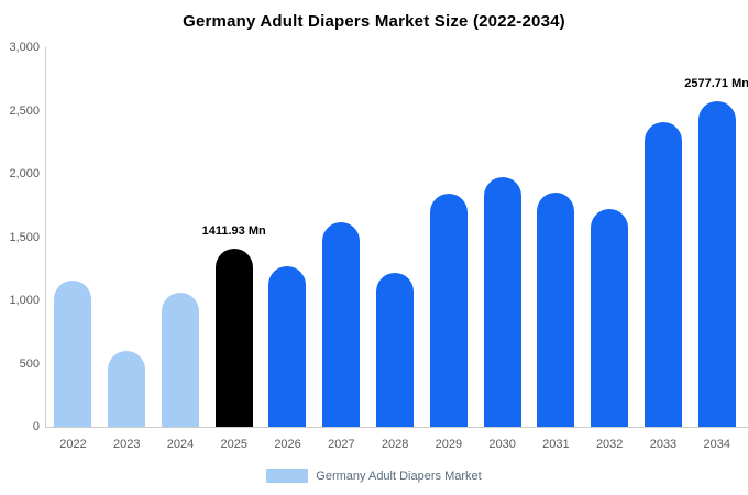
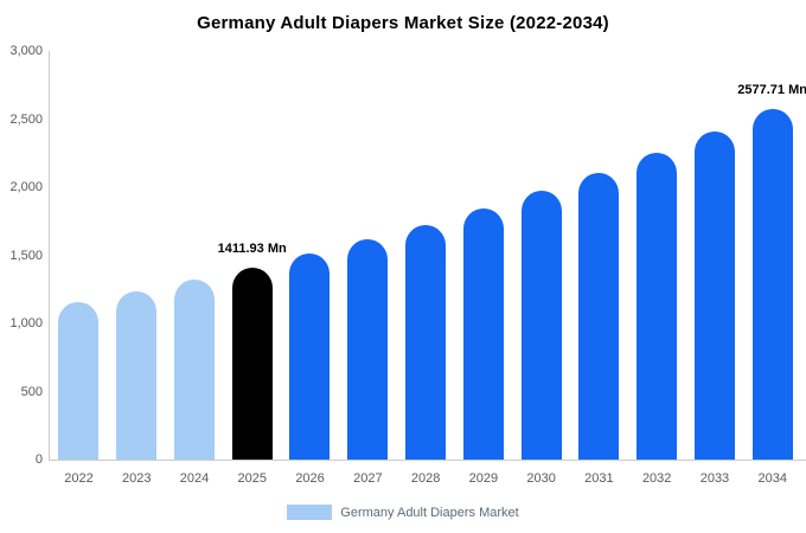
2023: 600 -> 1240
2024: 1060 -> 1320
2026: 1270 -> 1510
2028: 1220 -> 1730
2031: 1850 -> 2110
2032: 1720 -> 2250
